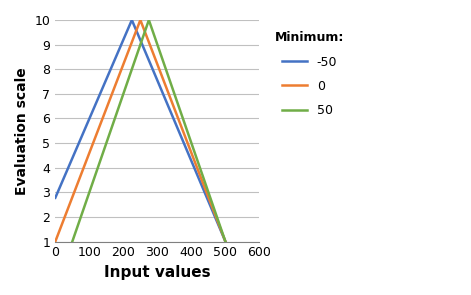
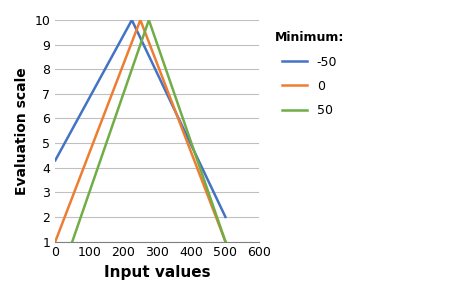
-50/0: 2.78 -> 4.30
-50/500: 1.00 -> 2.00
